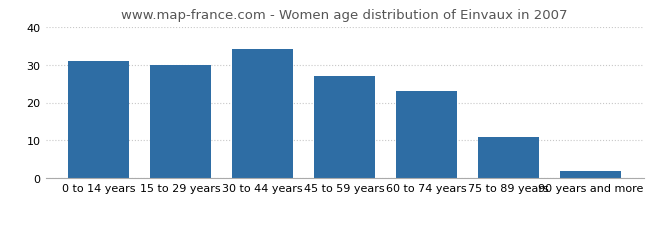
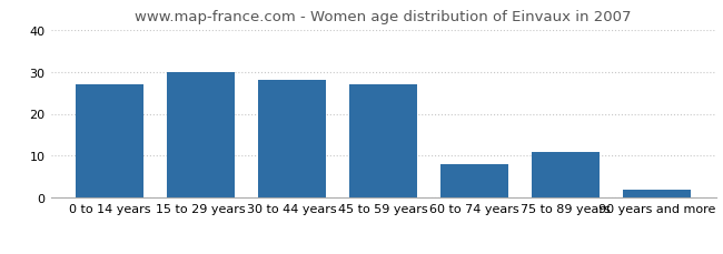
0 to 14 years: 31 -> 27
30 to 44 years: 34 -> 28
60 to 74 years: 23 -> 8
